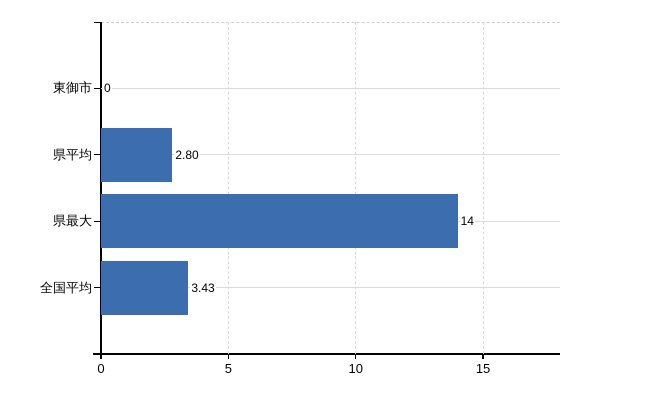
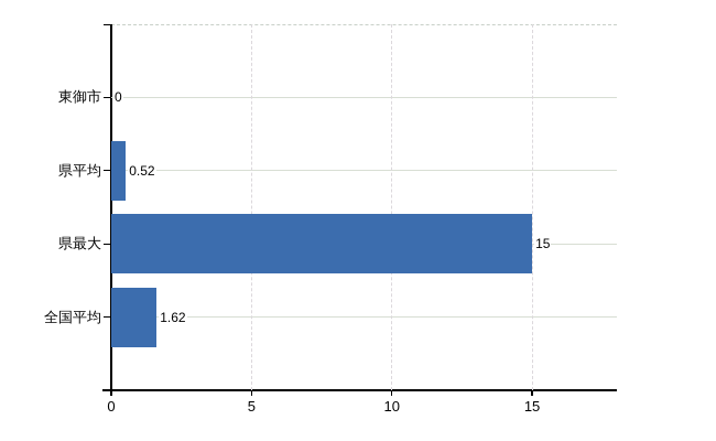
県平均: 2.80 -> 0.52
県最大: 14 -> 15
全国平均: 3.43 -> 1.62
